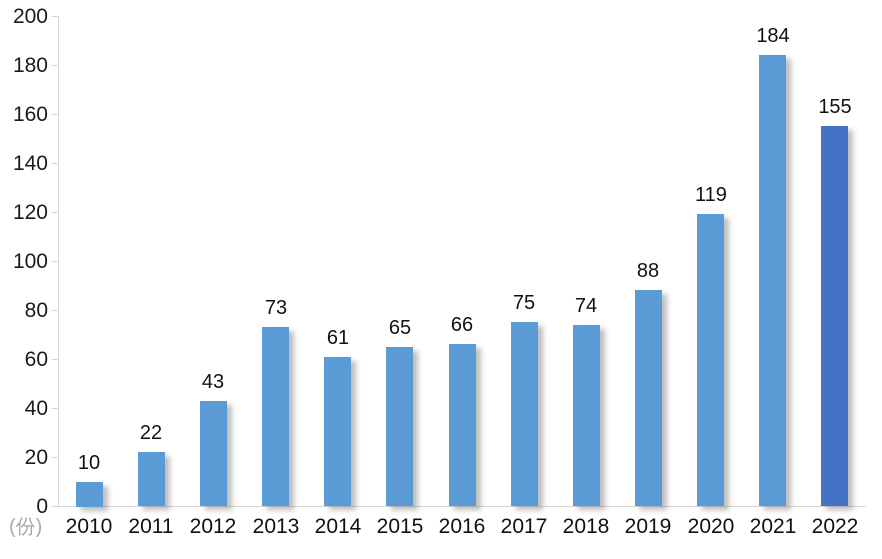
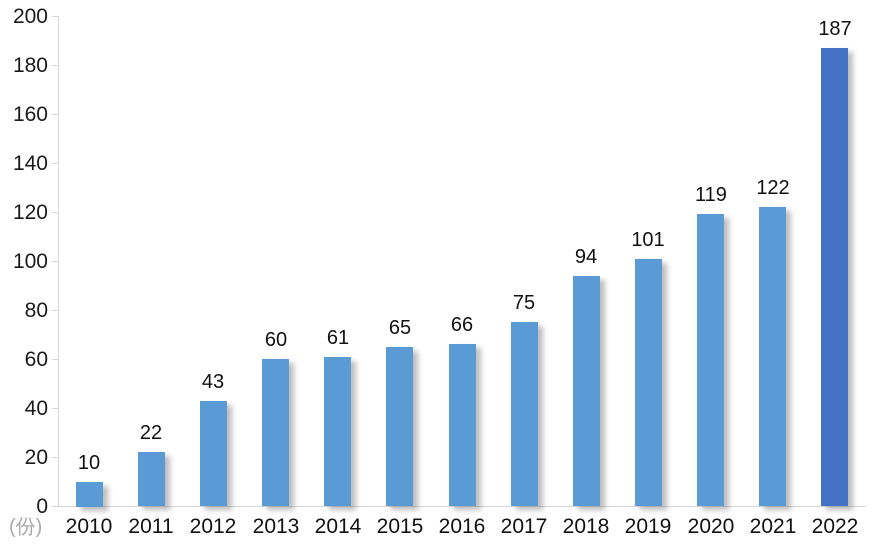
2013: 73 -> 60
2018: 74 -> 94
2019: 88 -> 101
2021: 184 -> 122
2022: 155 -> 187
